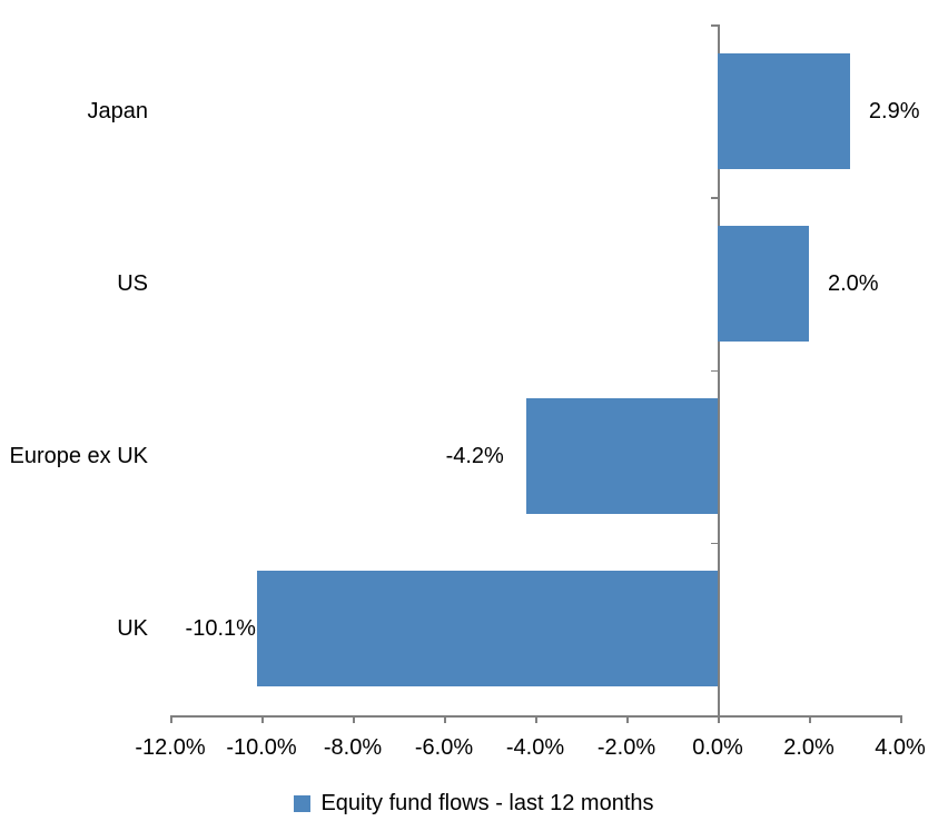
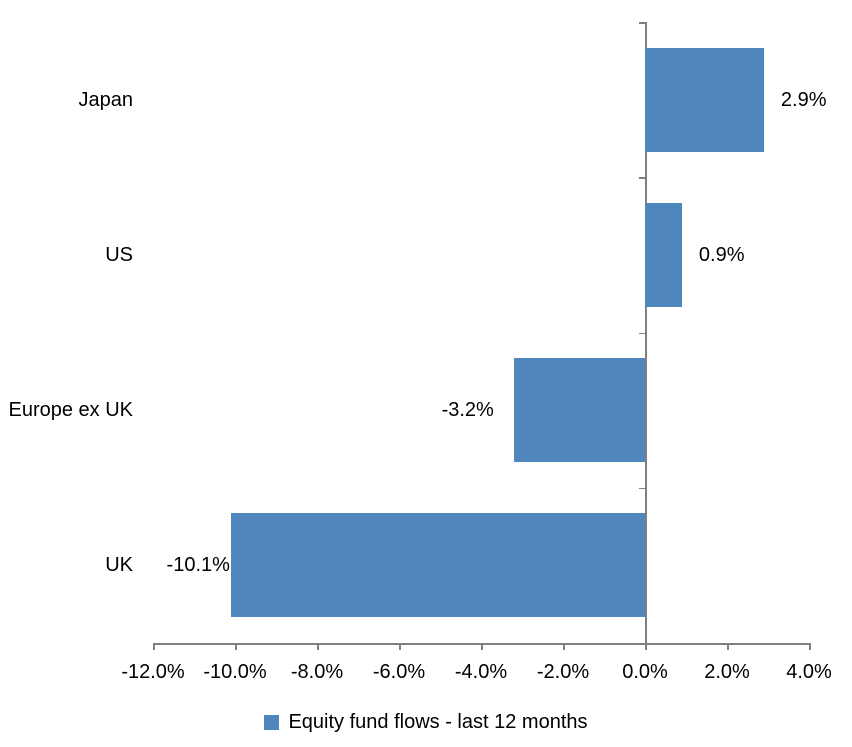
US: 2.0% -> 0.9%
Europe ex UK: -4.2% -> -3.2%
